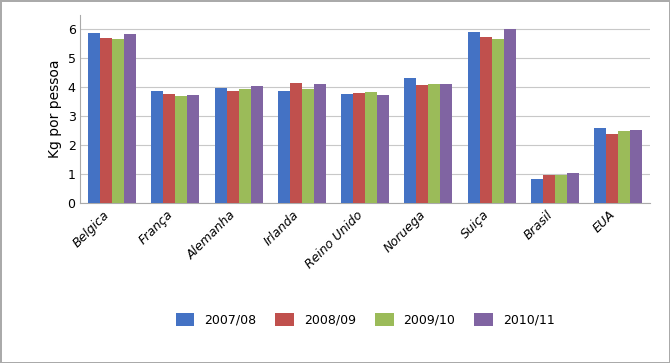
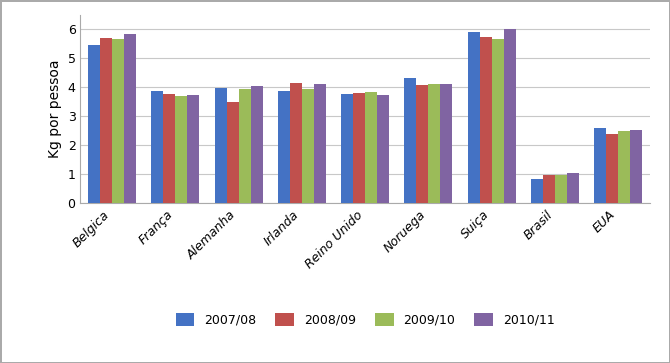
2007/08/Belgica: 5.85 -> 5.45
2008/09/Alemanha: 3.88 -> 3.50
